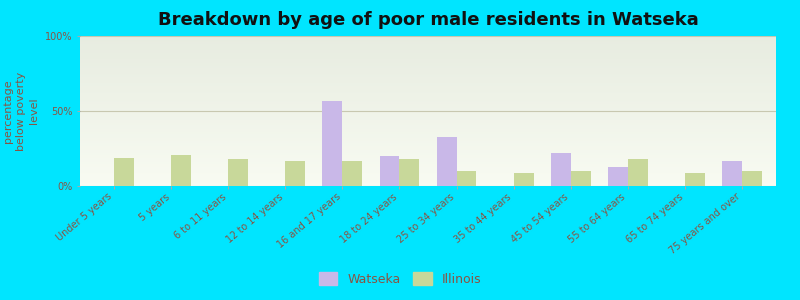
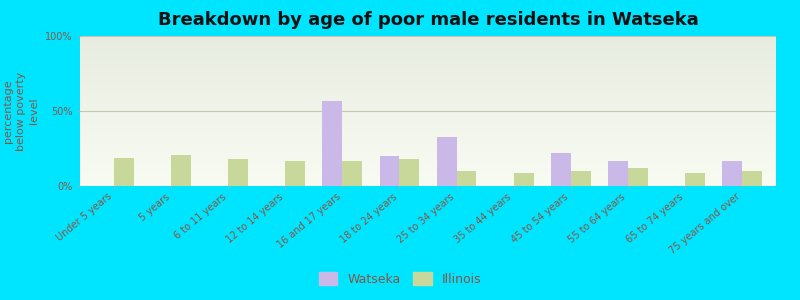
Watseka/55 to 64 years: 13% -> 17%
Illinois/55 to 64 years: 18% -> 12%
